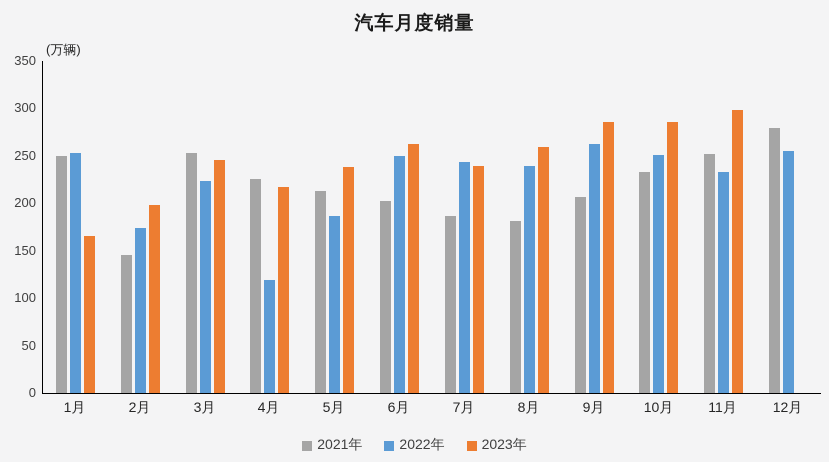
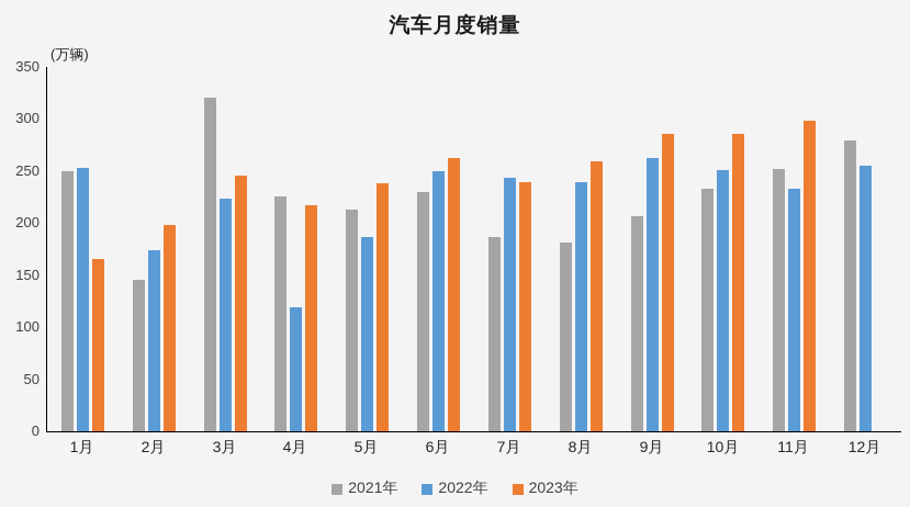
2021年/3月: 250 -> 320
2021年/6月: 200 -> 230
